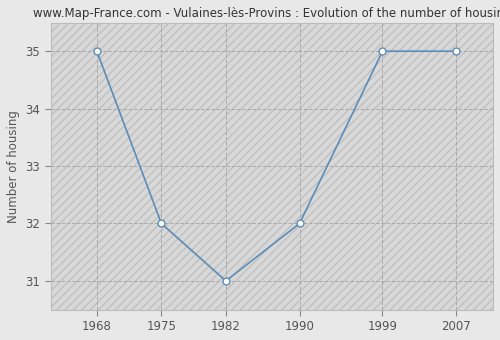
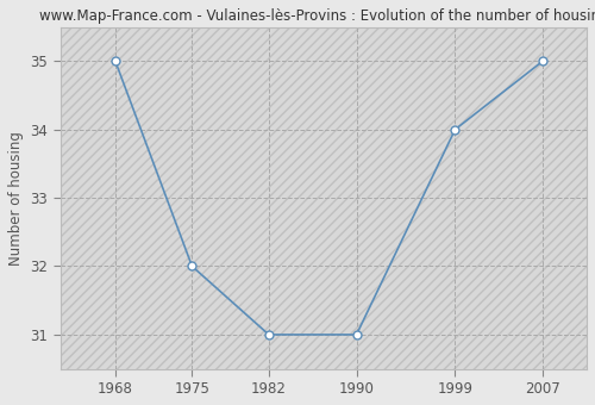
1990: 32 -> 31
1999: 35 -> 34
